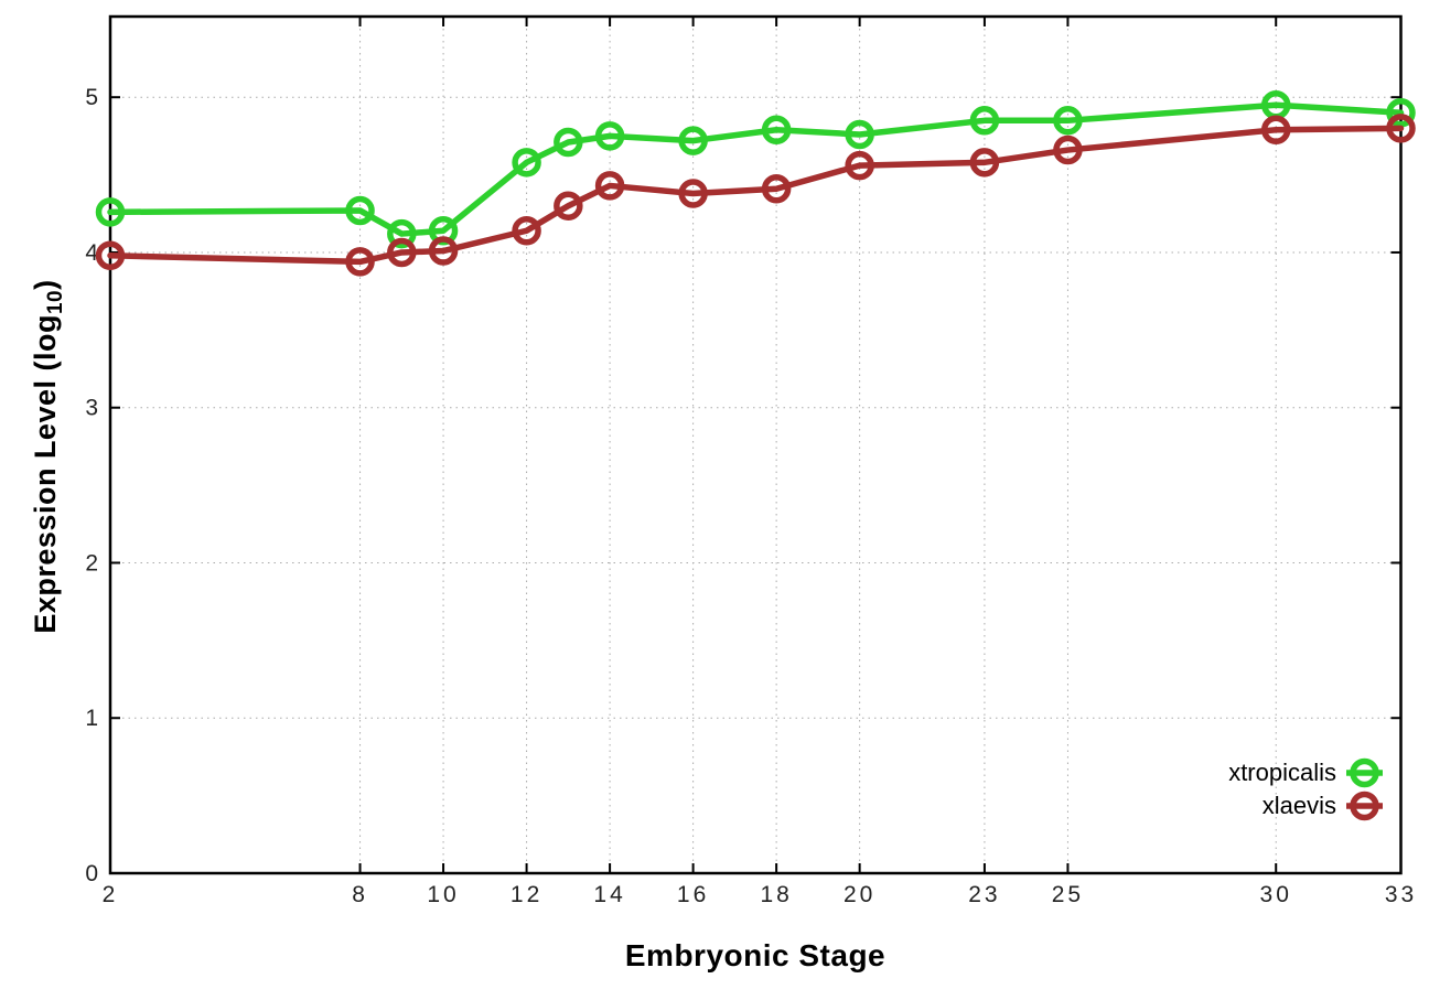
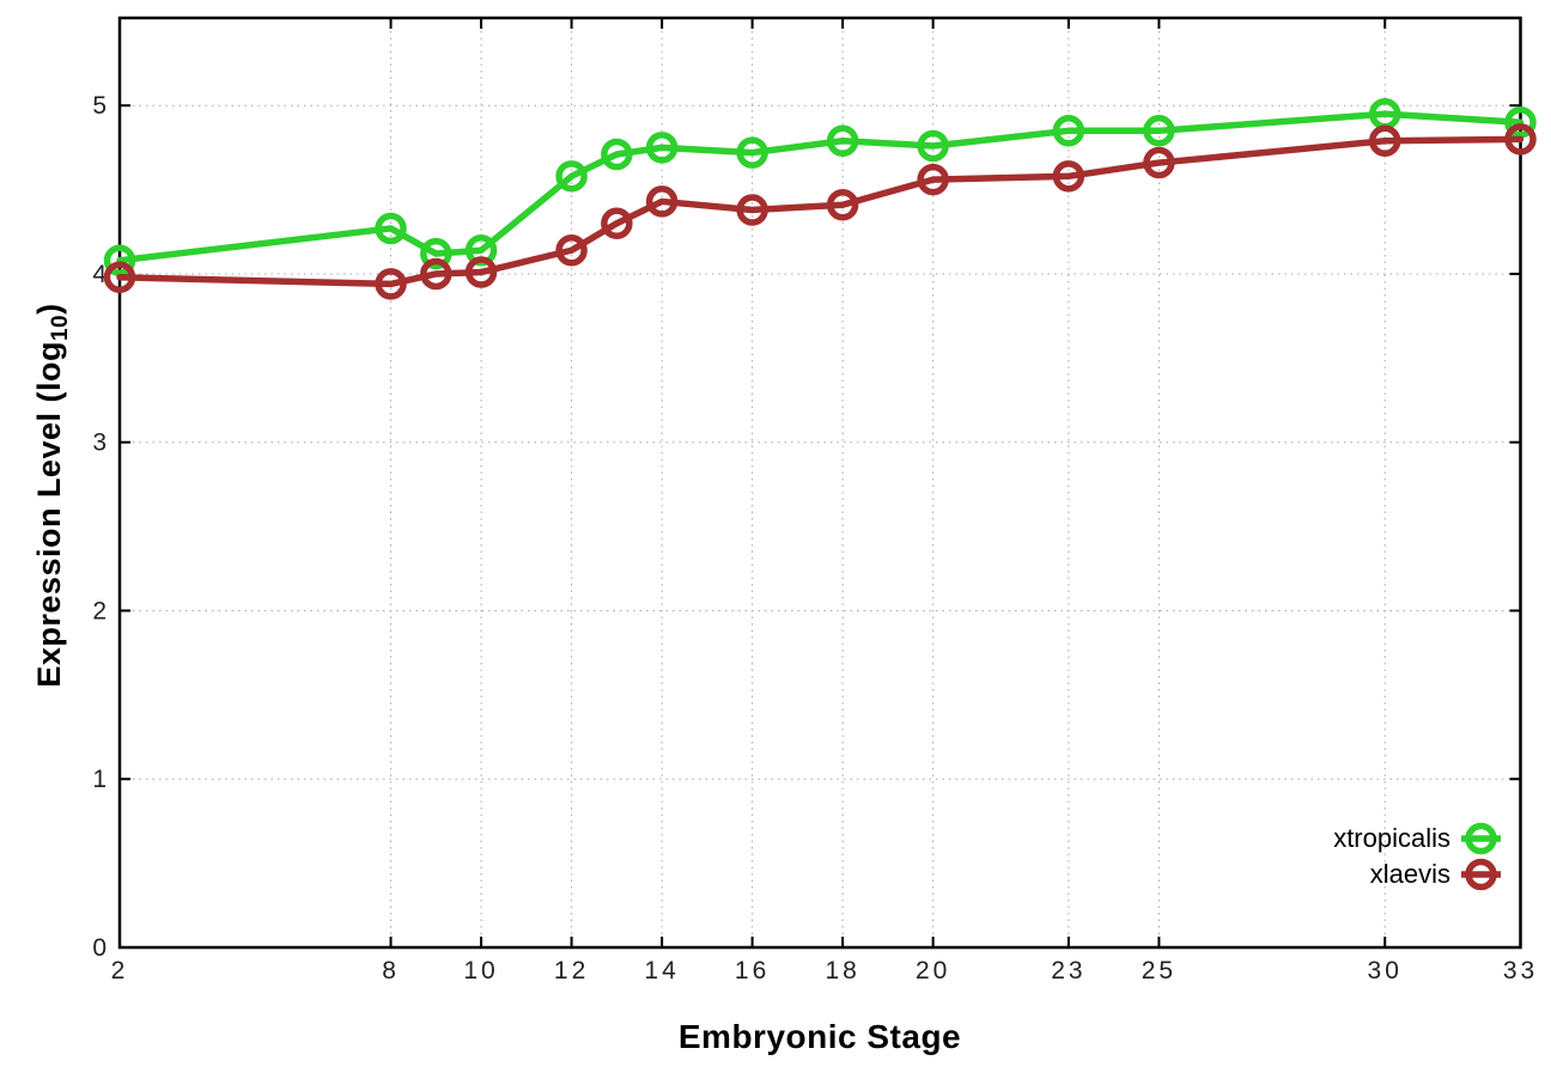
xtropicalis/2: 4.26 -> 4.08
